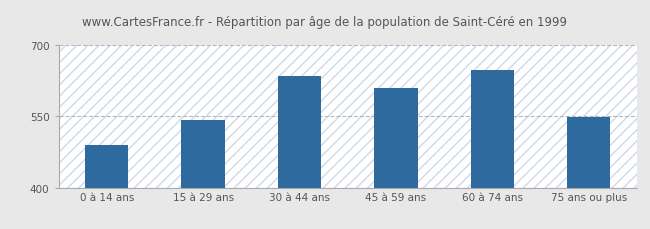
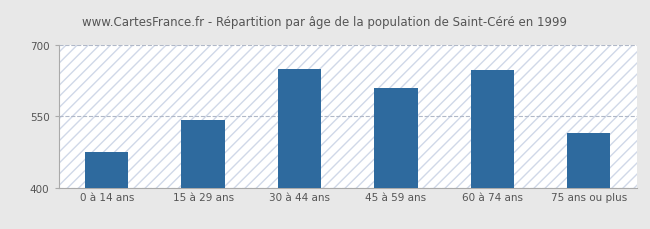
0 à 14 ans: 490 -> 475
30 à 44 ans: 635 -> 650
75 ans ou plus: 549 -> 515
